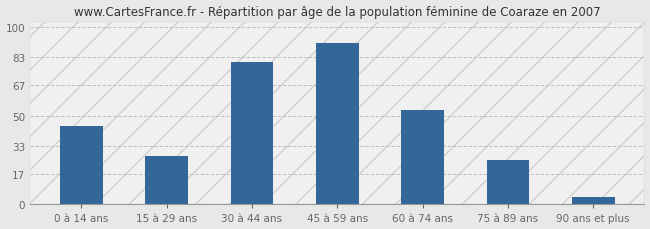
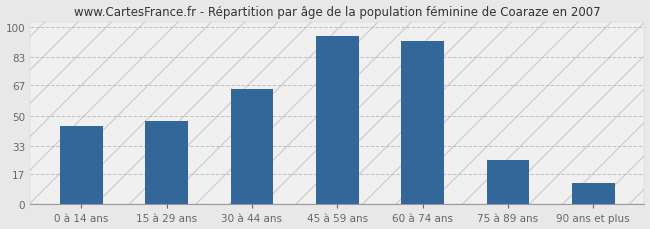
15 à 29 ans: 27 -> 47
30 à 44 ans: 80 -> 65
45 à 59 ans: 91 -> 95
60 à 74 ans: 53 -> 92
90 ans et plus: 4 -> 12
